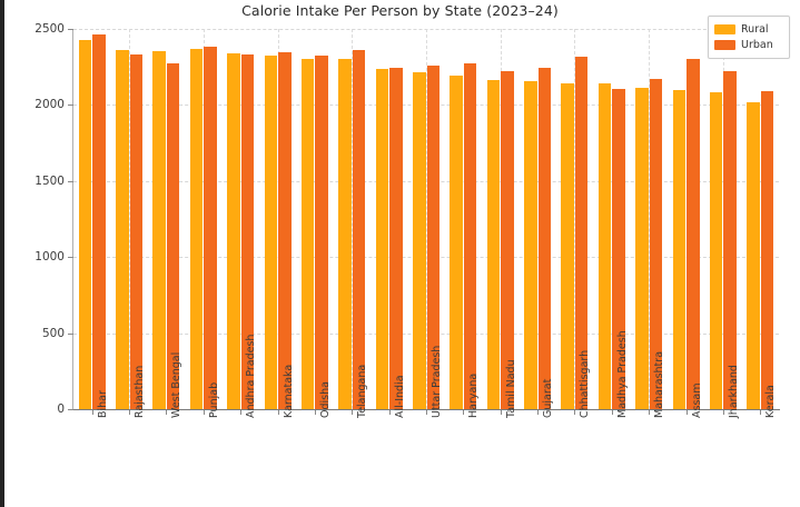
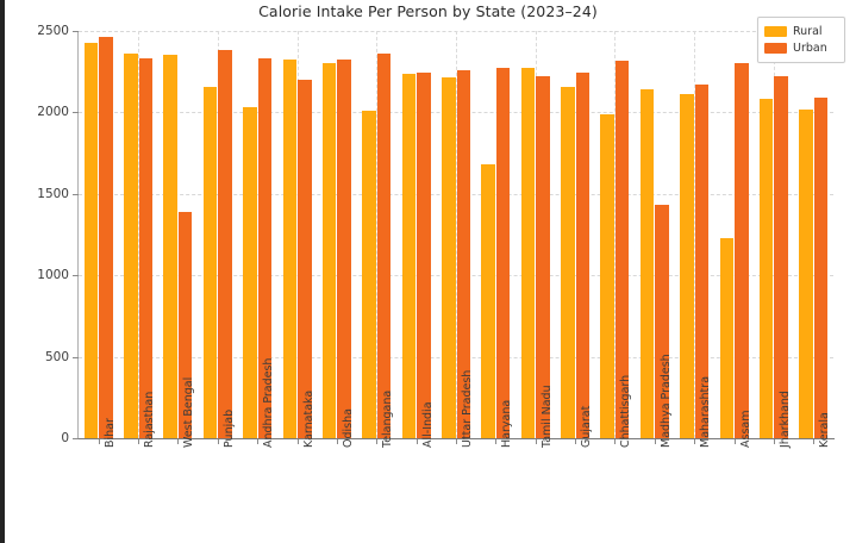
Urban/West Bengal: 2280 -> 1390
Rural/Punjab: 2370 -> 2160
Rural/Andhra Pradesh: 2340 -> 2030
Urban/Karnataka: 2350 -> 2200
Rural/Telangana: 2300 -> 2010
Rural/Haryana: 2190 -> 1680
Rural/Tamil Nadu: 2160 -> 2270
Rural/Chhattisgarh: 2140 -> 1990
Urban/Madhya Pradesh: 2100 -> 1430
Rural/Assam: 2100 -> 1230
